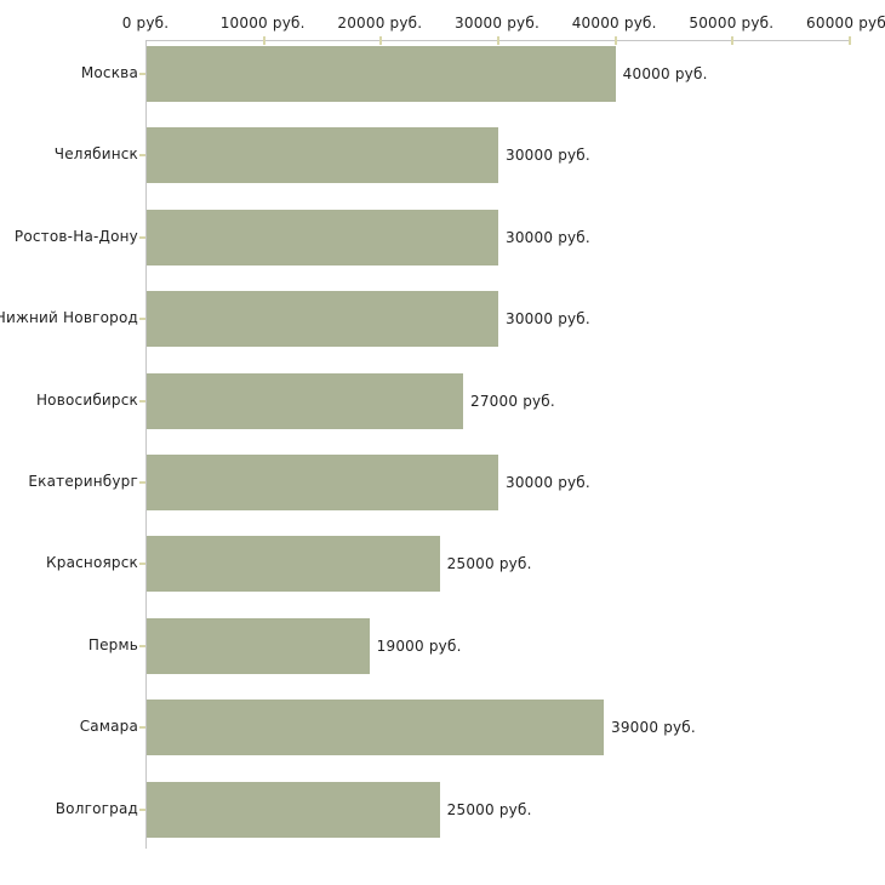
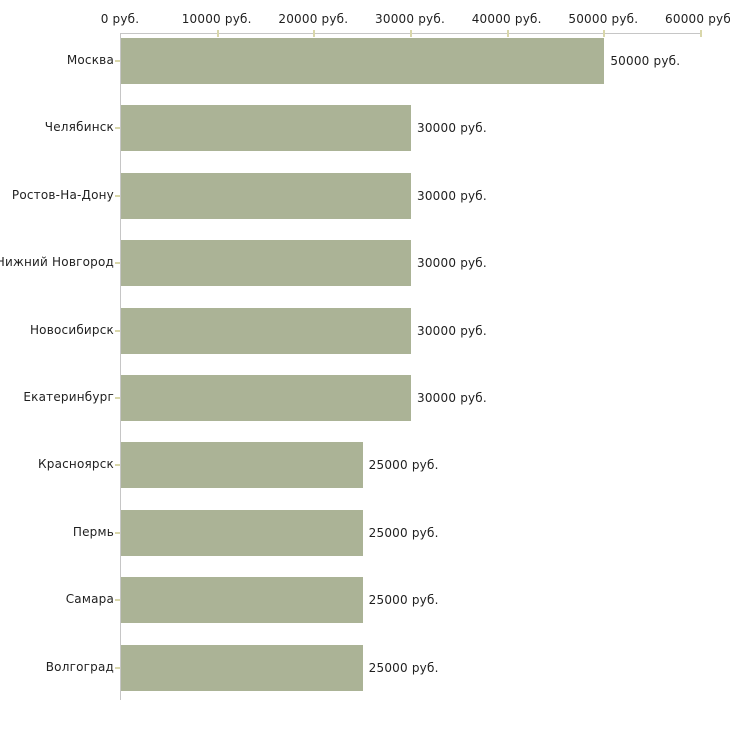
Москва: 40000 -> 50000
Новосибирск: 27000 -> 30000
Пермь: 19000 -> 25000
Самара: 39000 -> 25000
